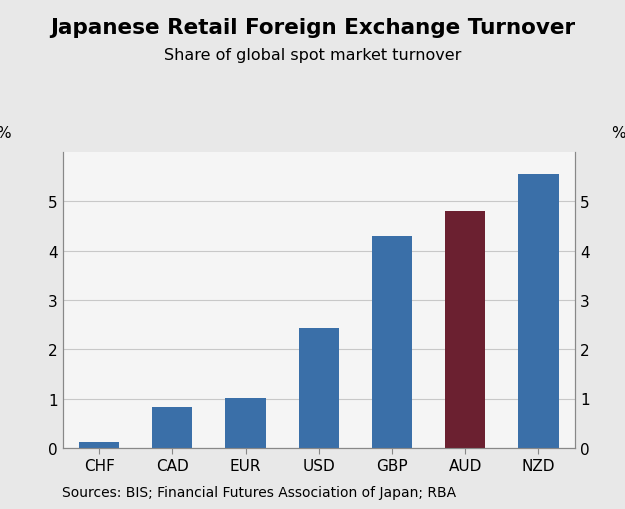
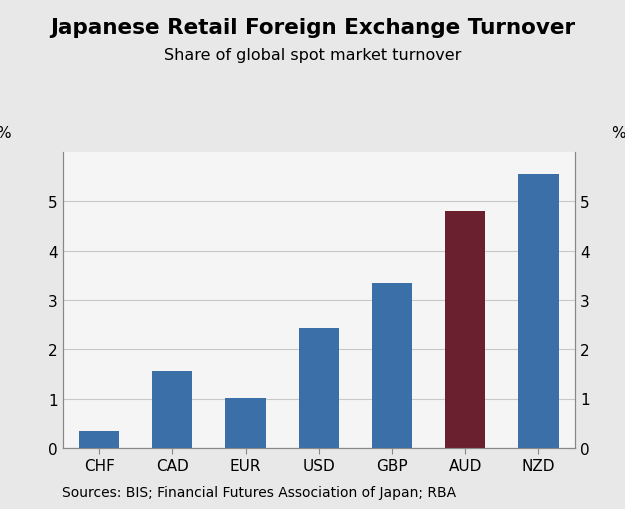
CHF: 0.12 -> 0.35
CAD: 0.83 -> 1.55
GBP: 4.30 -> 3.35
